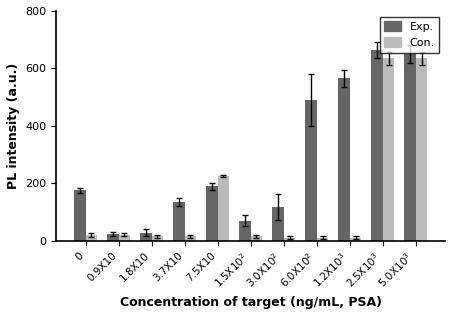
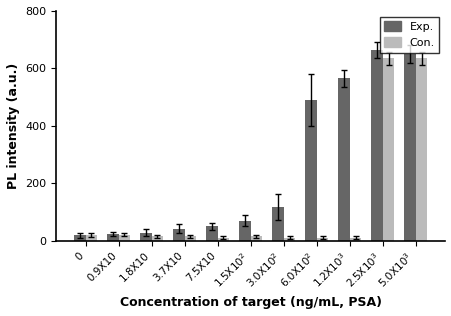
Exp./0: 175 -> 18
Exp./3.7X10: 135 -> 42
Exp./7.5X10: 190 -> 50
Con./7.5X10: 225 -> 10
